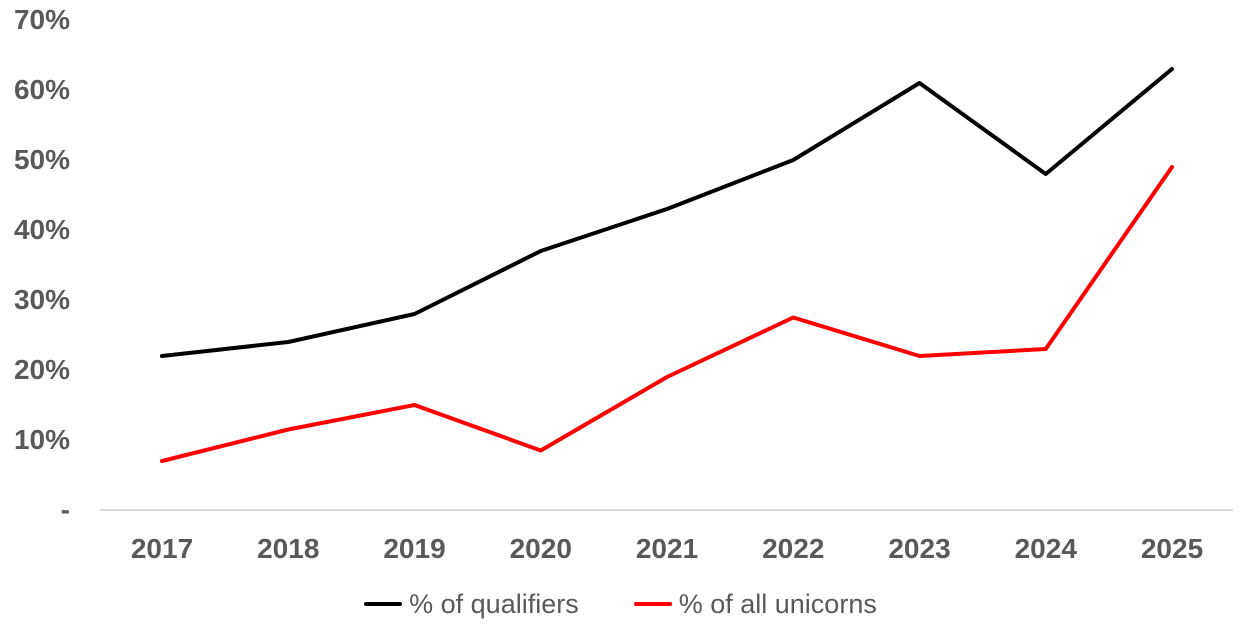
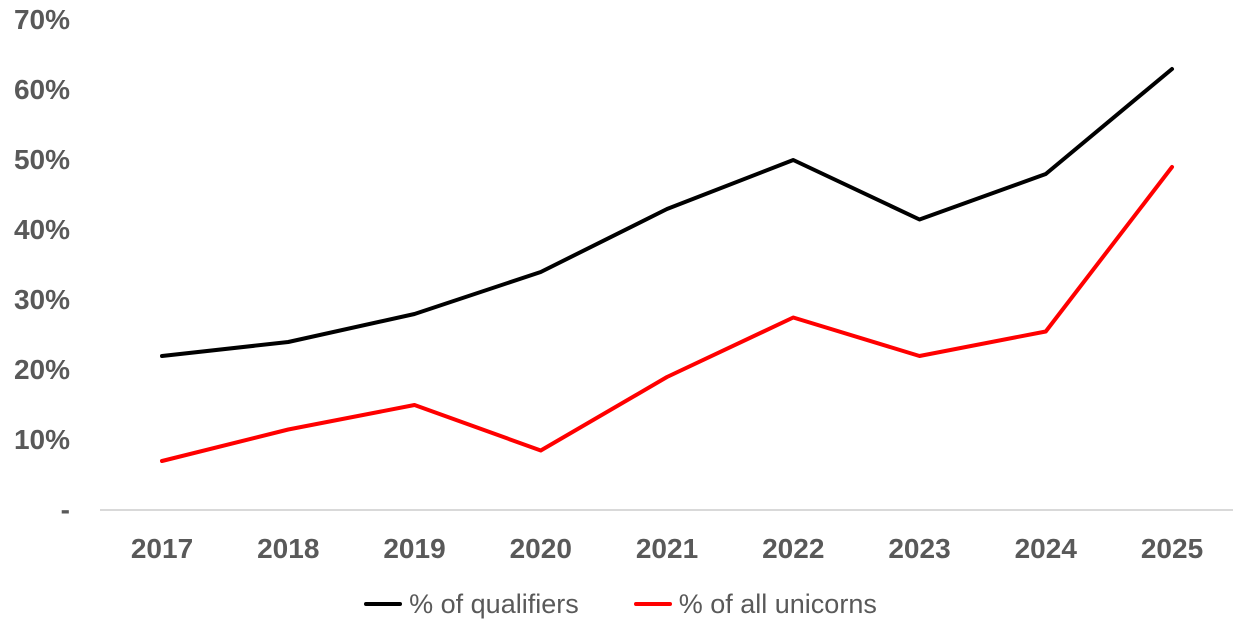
% of qualifiers/2020: 37% -> 34%
% of qualifiers/2023: 61% -> 42%
% of all unicorns/2024: 23% -> 26%
